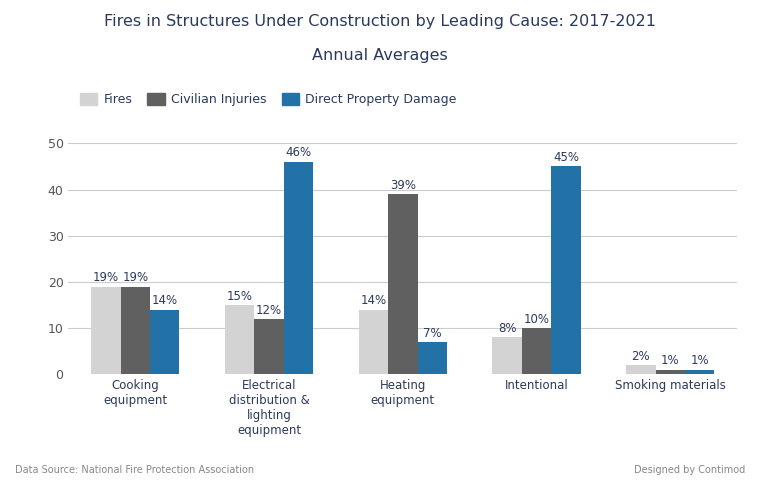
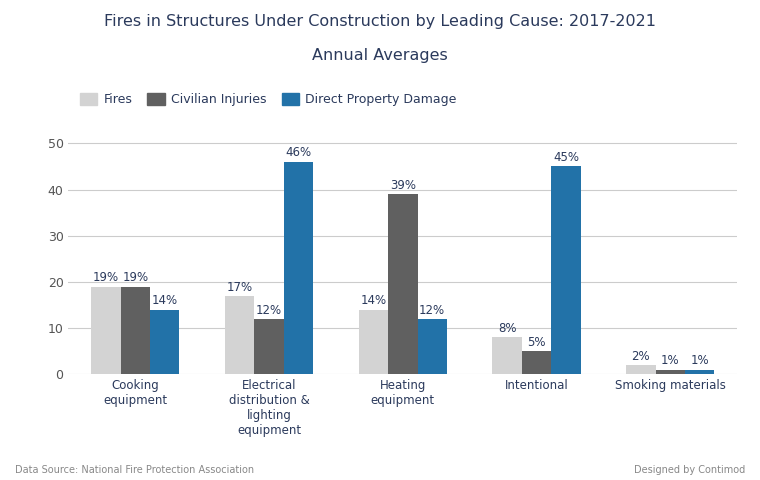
Fires/Electrical distribution & lighting equipment: 15% -> 17%
Direct Property Damage/Heating equipment: 7% -> 12%
Civilian Injuries/Intentional: 10% -> 5%
